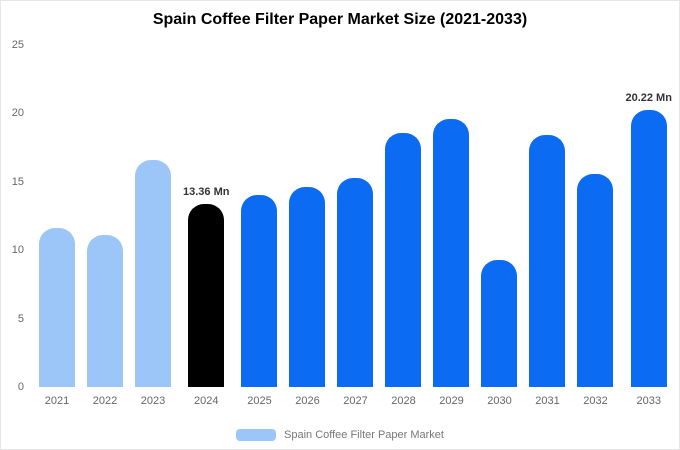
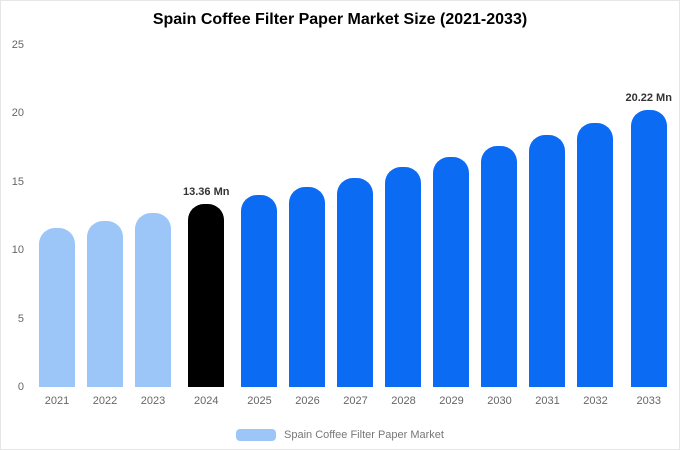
2022: 11.1 -> 12.2
2023: 16.6 -> 12.7
2028: 18.6 -> 16.1
2029: 19.6 -> 16.8
2030: 9.3 -> 17.6
2032: 15.6 -> 19.3
